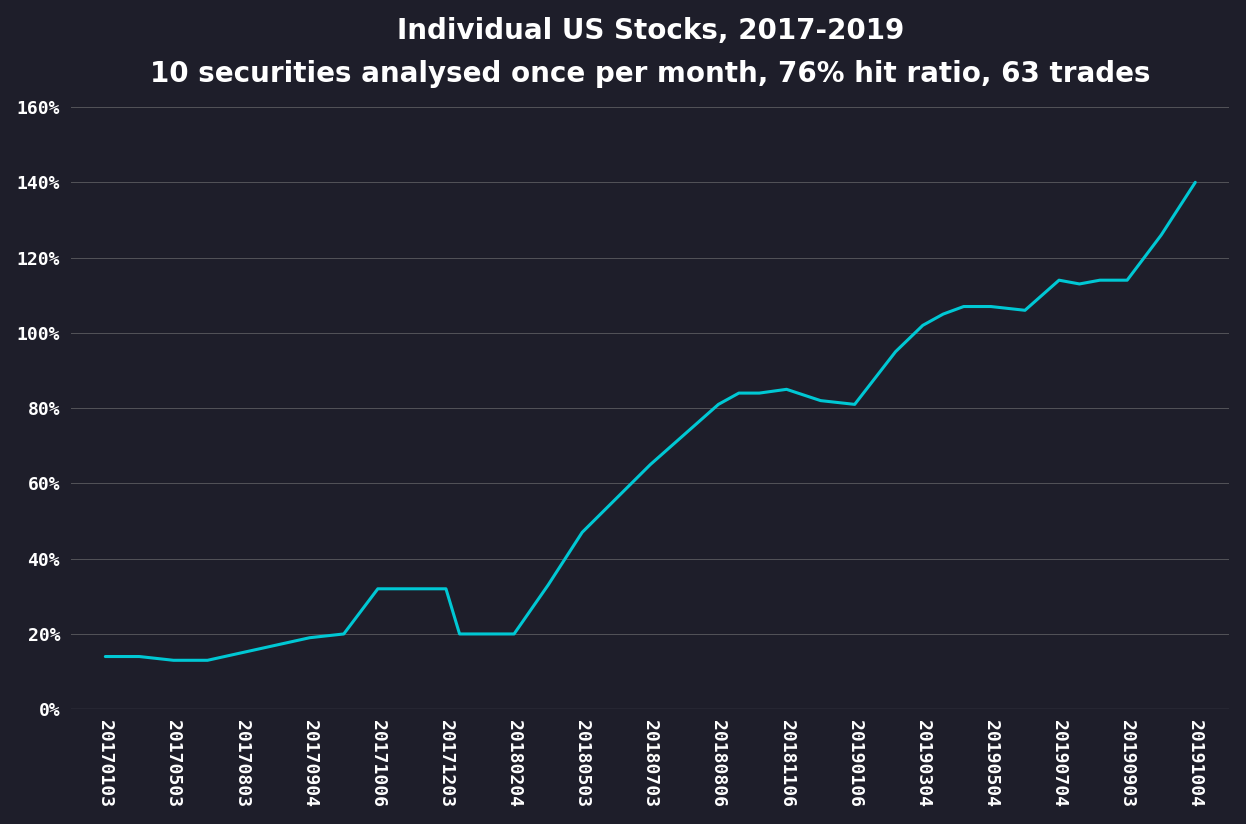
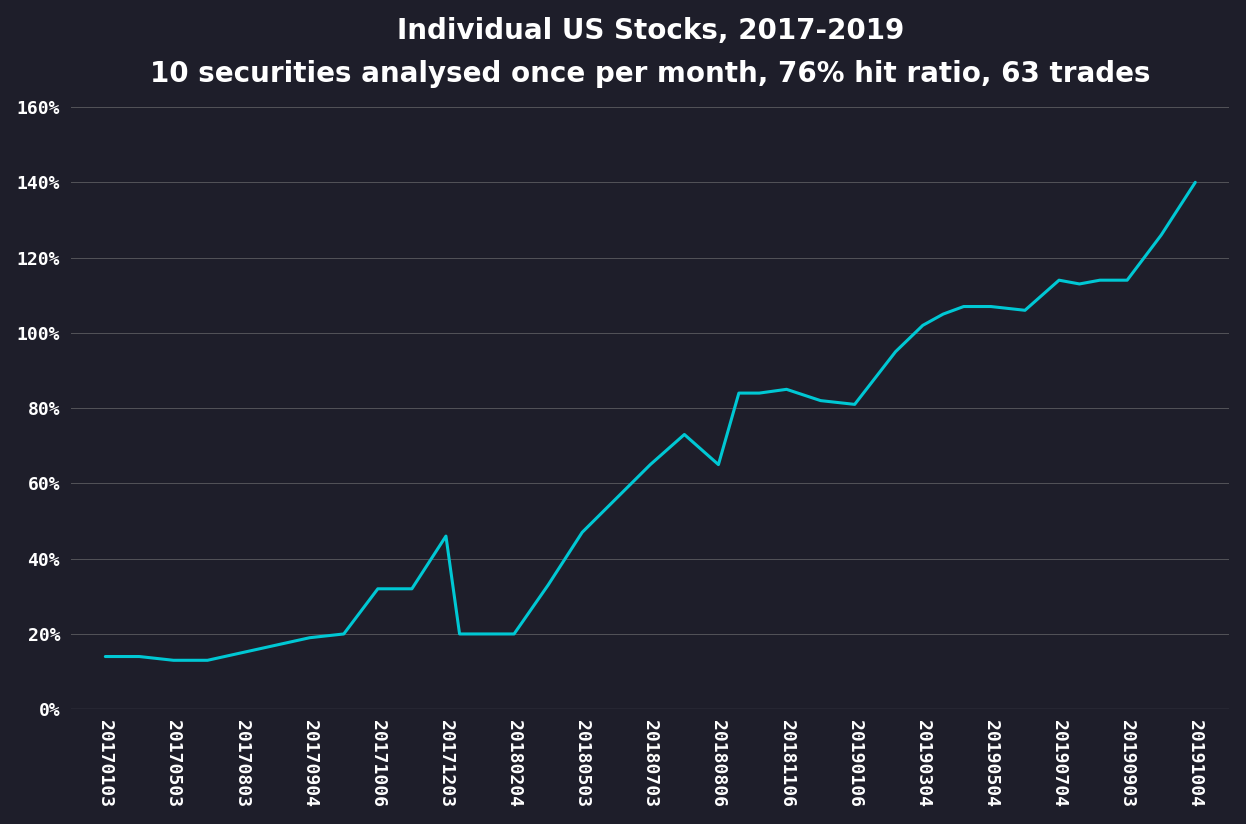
20171203: 32% -> 46%
20180806: 81% -> 65%
